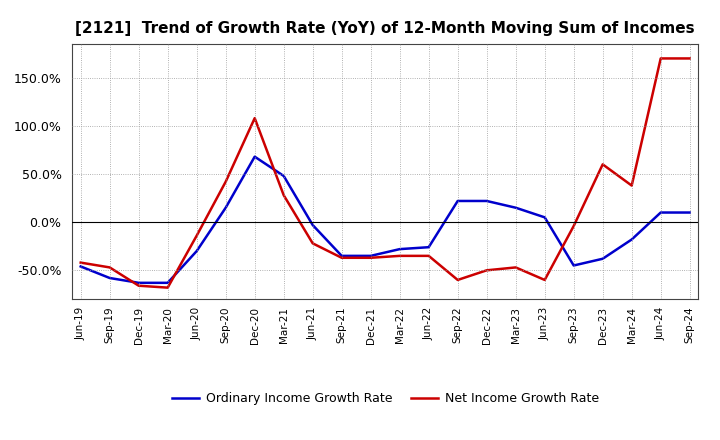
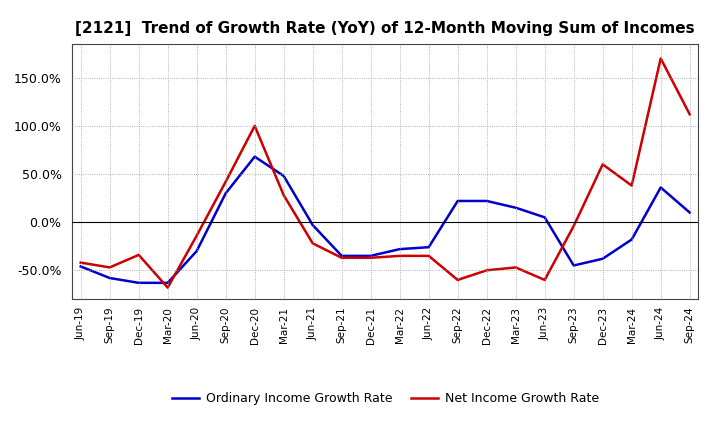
Net Income Growth Rate/Dec-19: -66% -> -34%
Ordinary Income Growth Rate/Sep-20: 15% -> 30%
Net Income Growth Rate/Dec-20: 108% -> 100%
Ordinary Income Growth Rate/Jun-24: 10% -> 36%
Net Income Growth Rate/Sep-24: 170% -> 112%
